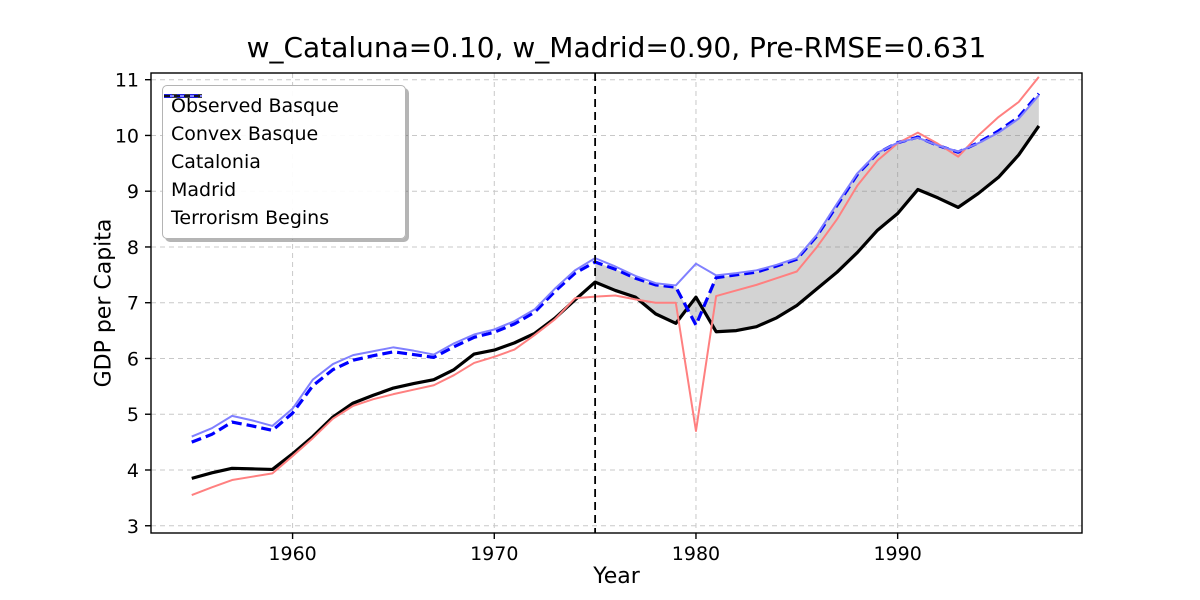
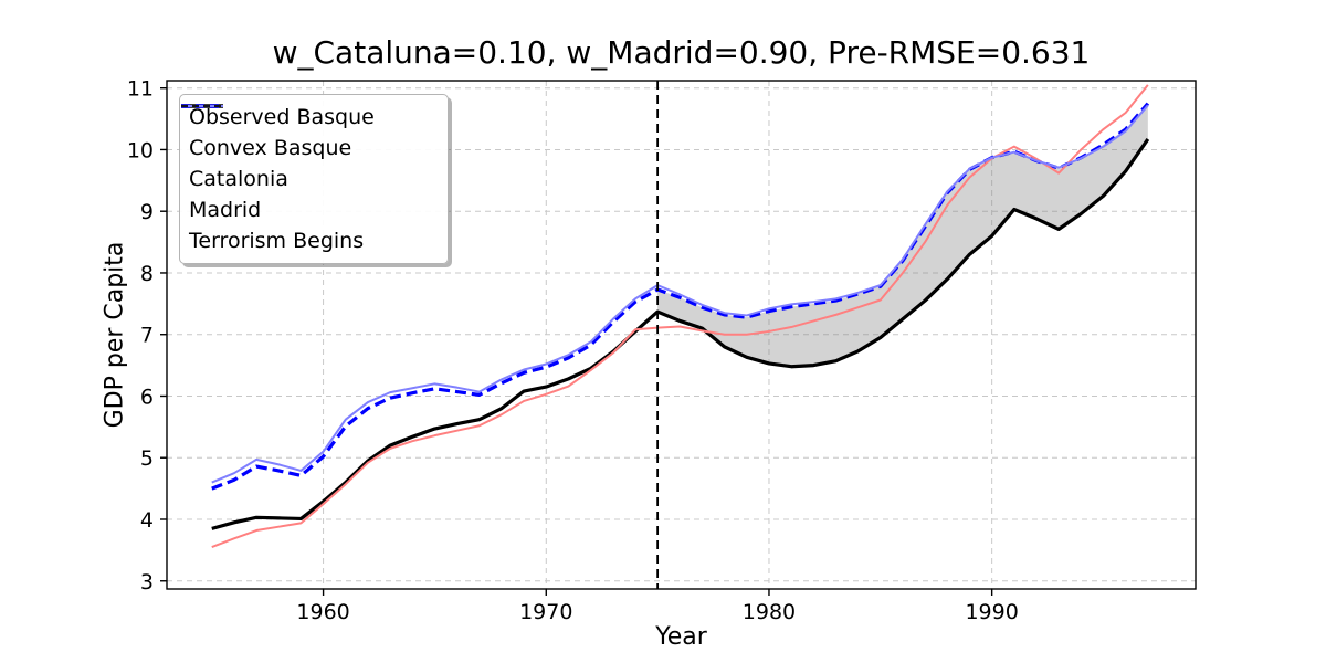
Observed Basque/1980: 7.1 -> 6.5
Convex Basque/1980: 6.6 -> 7.4
Catalonia/1980: 4.7 -> 7.0
Madrid/1980: 7.7 -> 7.4
